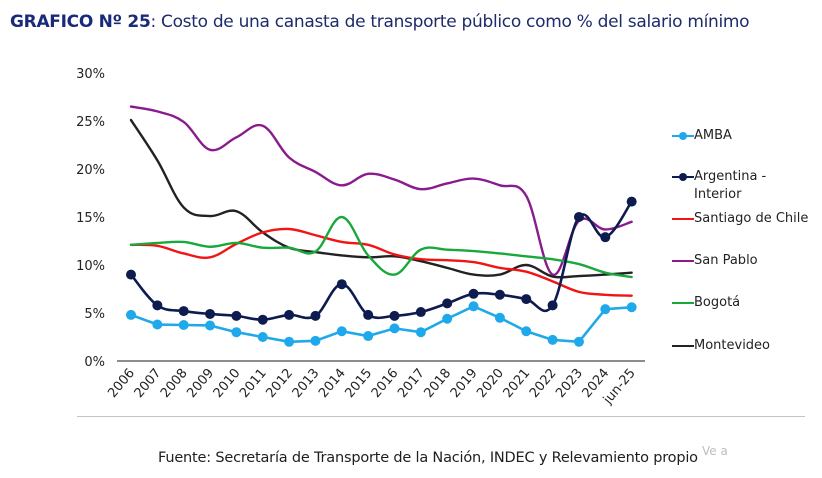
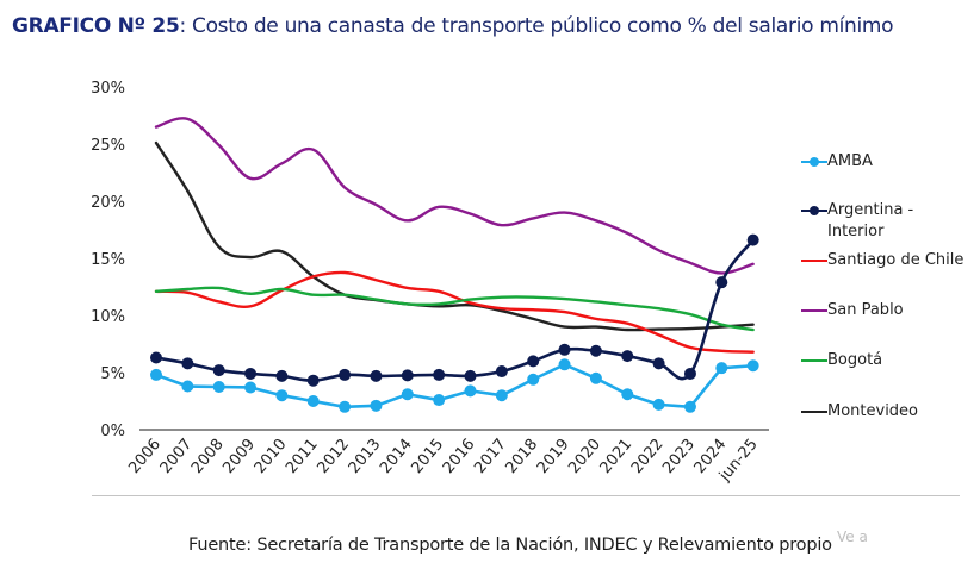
Argentina - Interior/2006: 9% -> 6%
San Pablo/2007: 26% -> 27%
Argentina - Interior/2014: 8% -> 5%
Bogotá/2014: 15% -> 11%
Bogotá/2016: 9% -> 11%
Montevideo/2021: 10% -> 9%
San Pablo/2022: 9% -> 16%
Argentina - Interior/2023: 15% -> 5%
